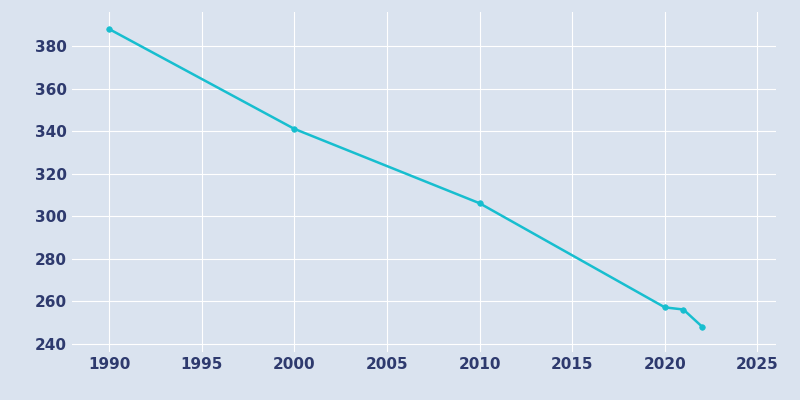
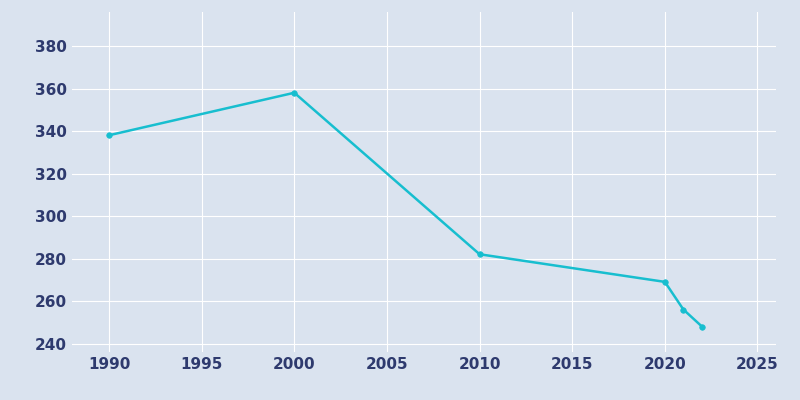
1990: 388 -> 338
2000: 341 -> 358
2010: 306 -> 282
2020: 257 -> 269
